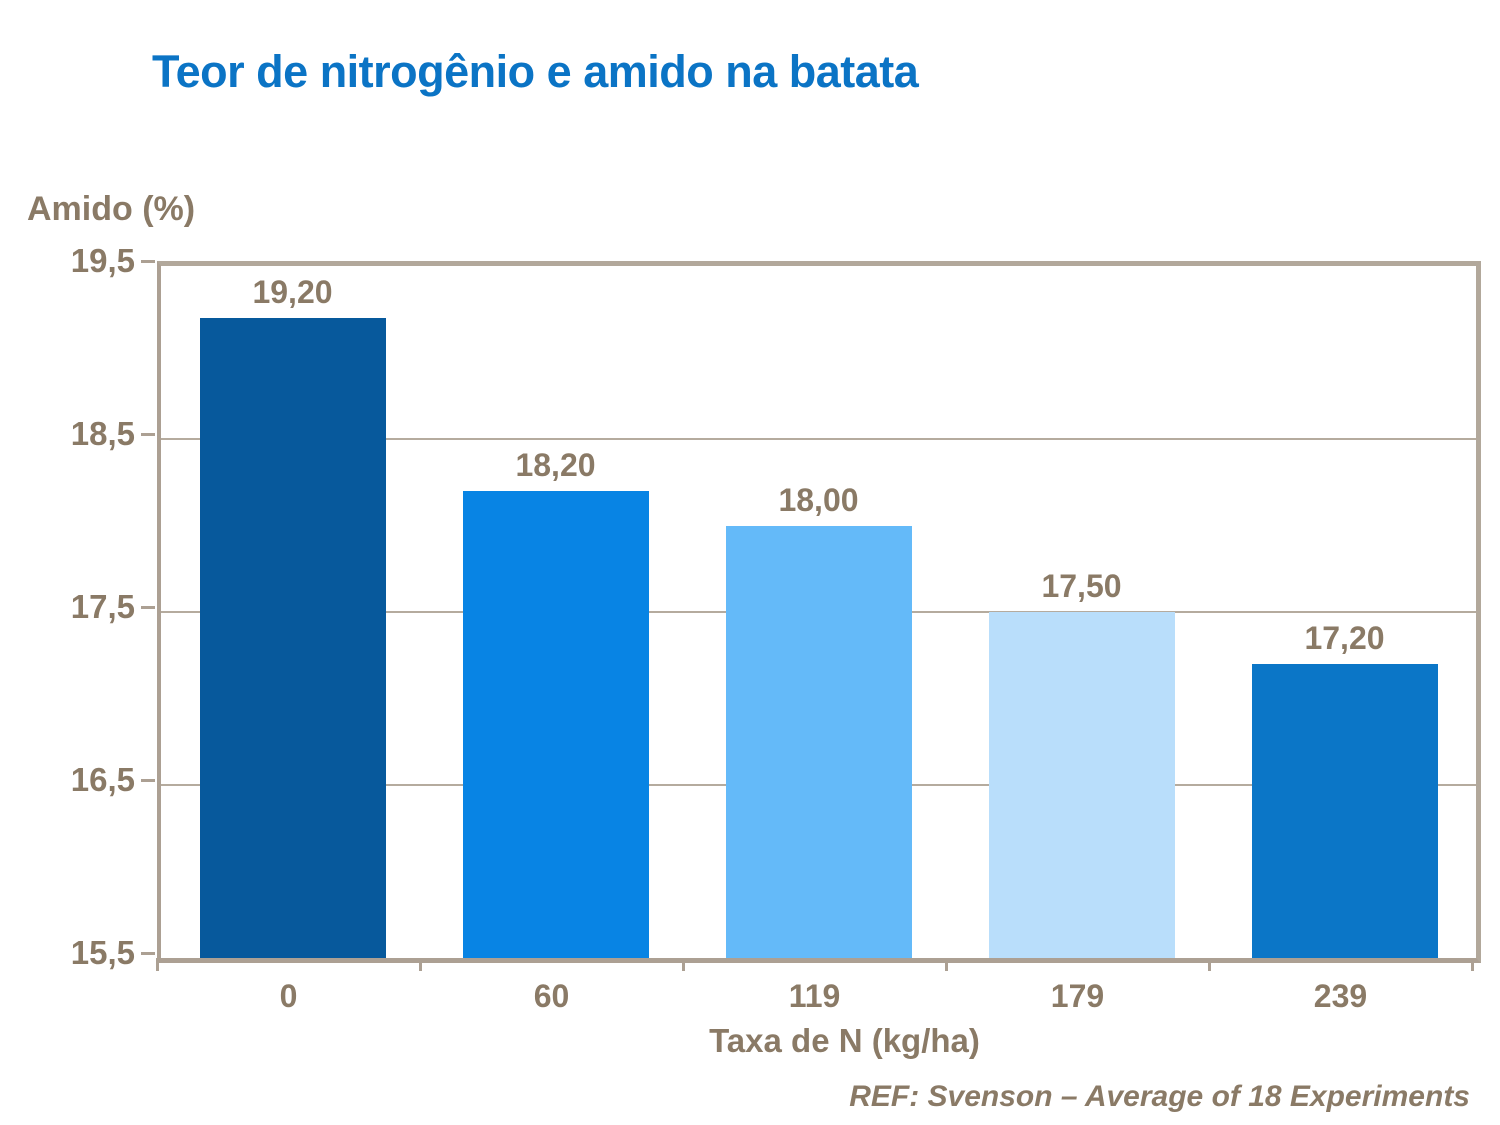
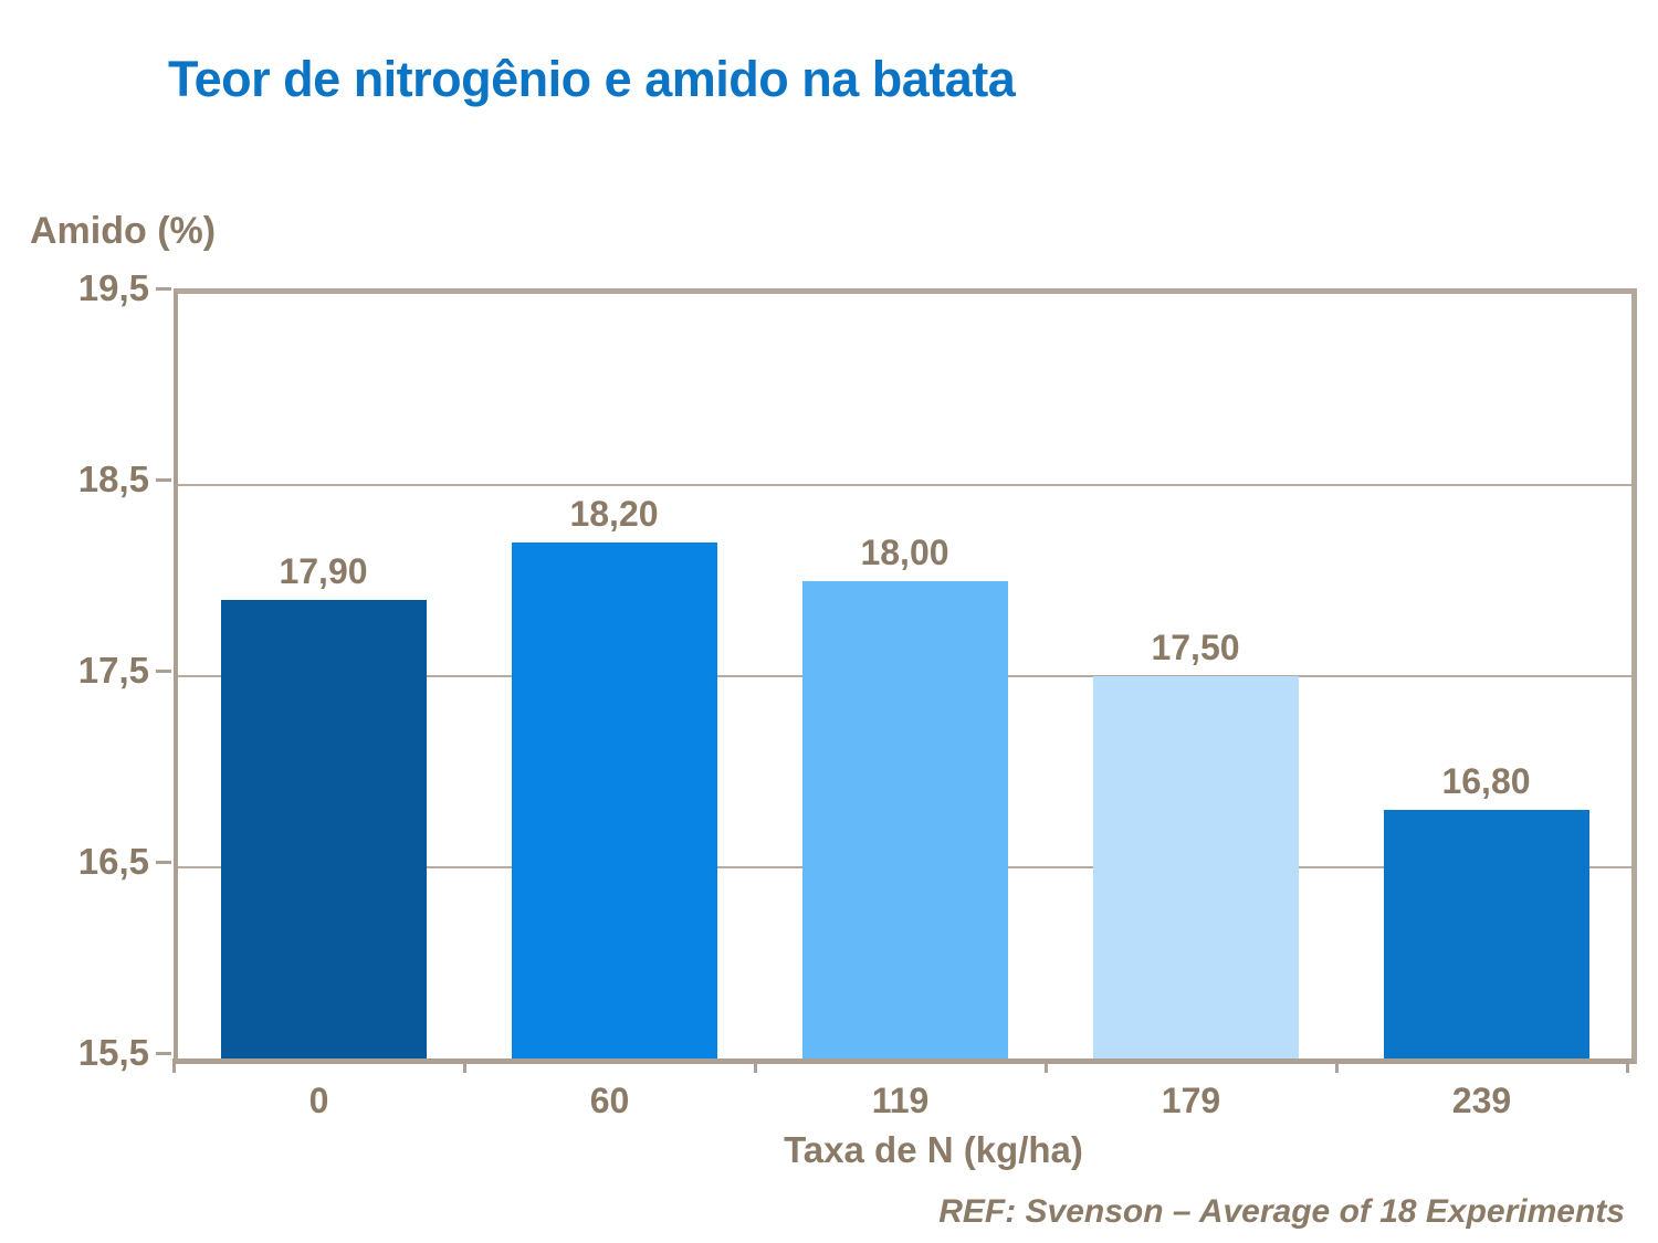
0: 19,20 -> 17,90
239: 17,20 -> 16,80
